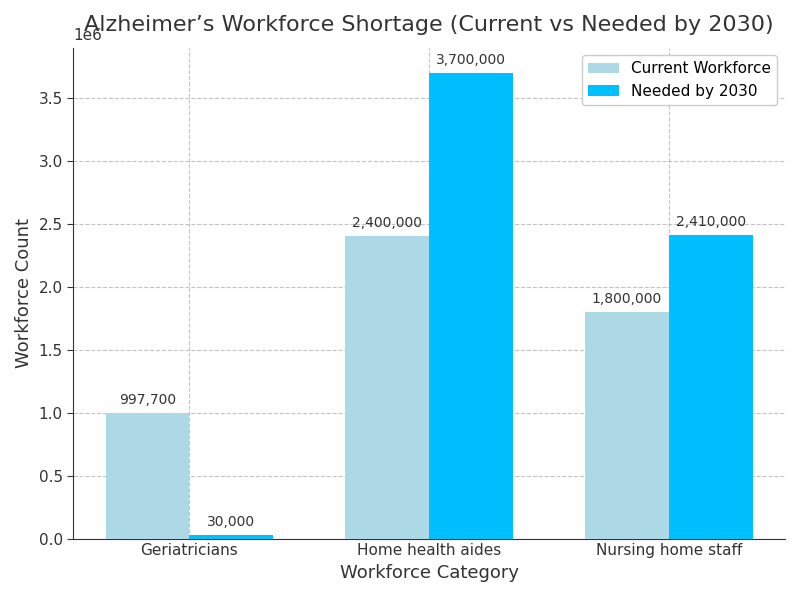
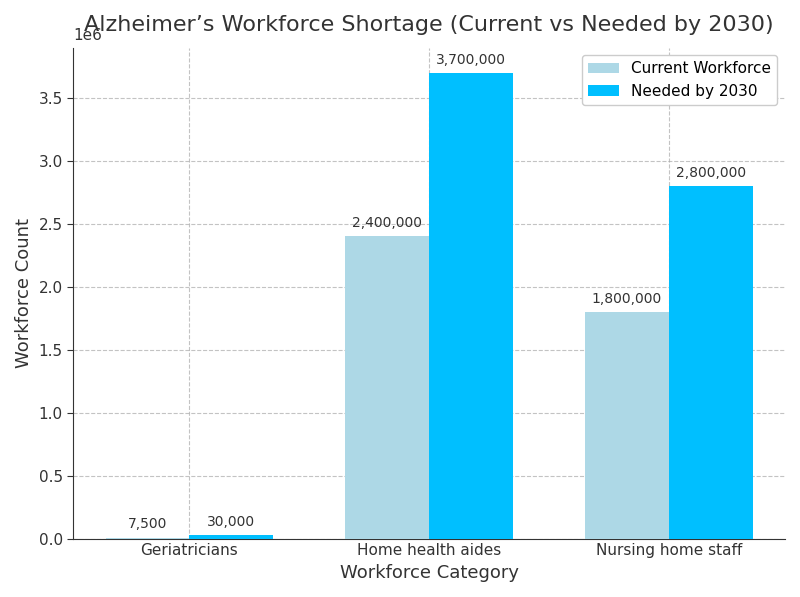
Current Workforce/Geriatricians: 997,700 -> 7,500
Needed by 2030/Nursing home staff: 2,410,000 -> 2,800,000
